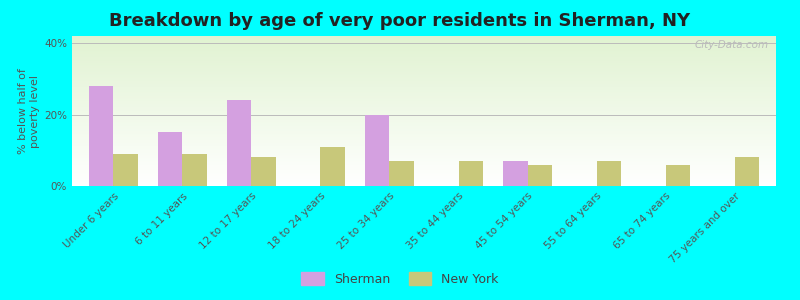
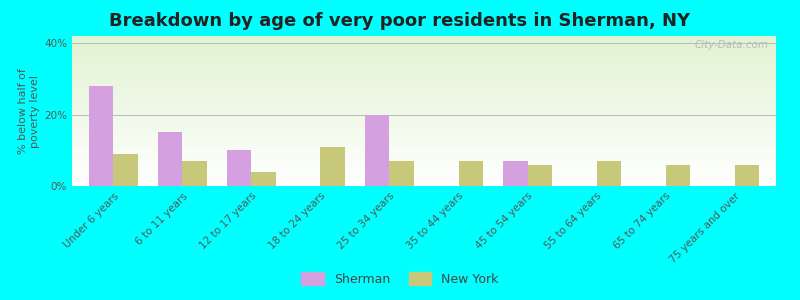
New York/6 to 11 years: 9% -> 7%
Sherman/12 to 17 years: 24% -> 10%
New York/12 to 17 years: 8% -> 4%
New York/75 years and over: 8% -> 6%
